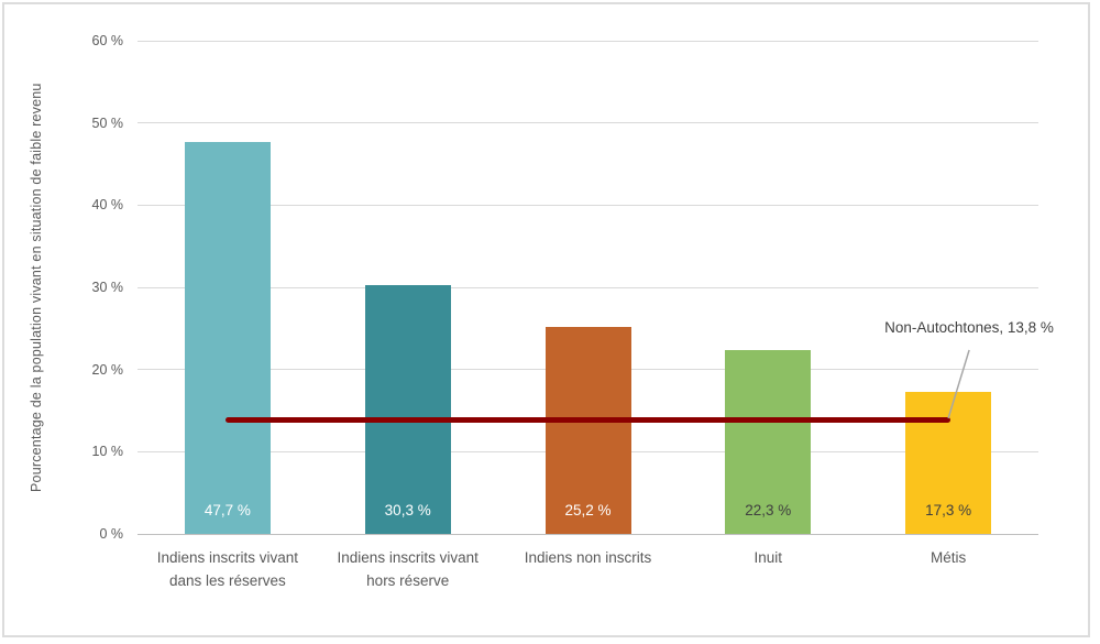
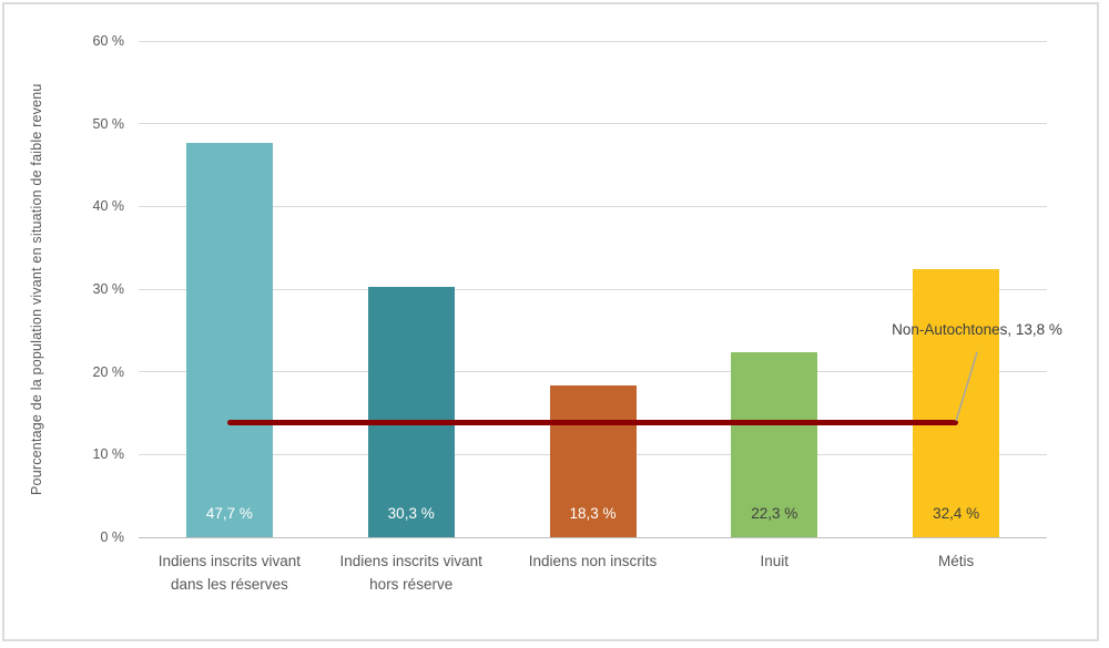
Indiens non inscrits: 25,2 -> 18,3
Métis: 17,3 -> 32,4
